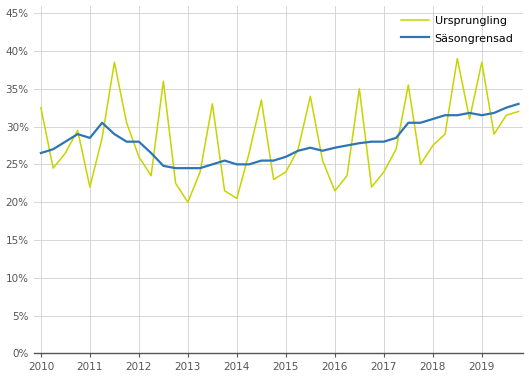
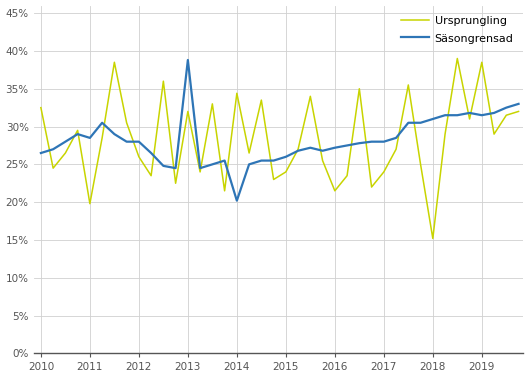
Ursprungling/2011: 22.0% -> 19.8%
Ursprungling/2013: 20.0% -> 32.0%
Säsongrensad/2013: 24.5% -> 38.8%
Ursprungling/2014: 20.5% -> 34.4%
Säsongrensad/2014: 25.0% -> 20.2%
Ursprungling/2018: 27.5% -> 15.2%
